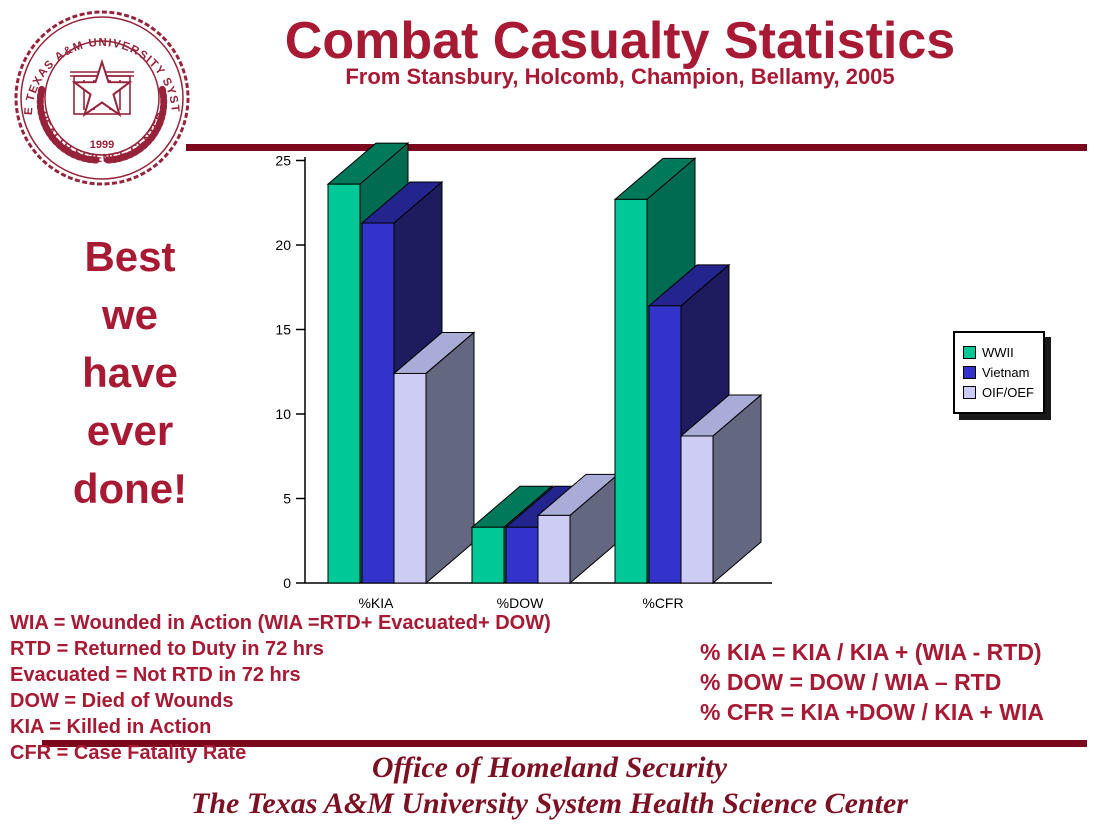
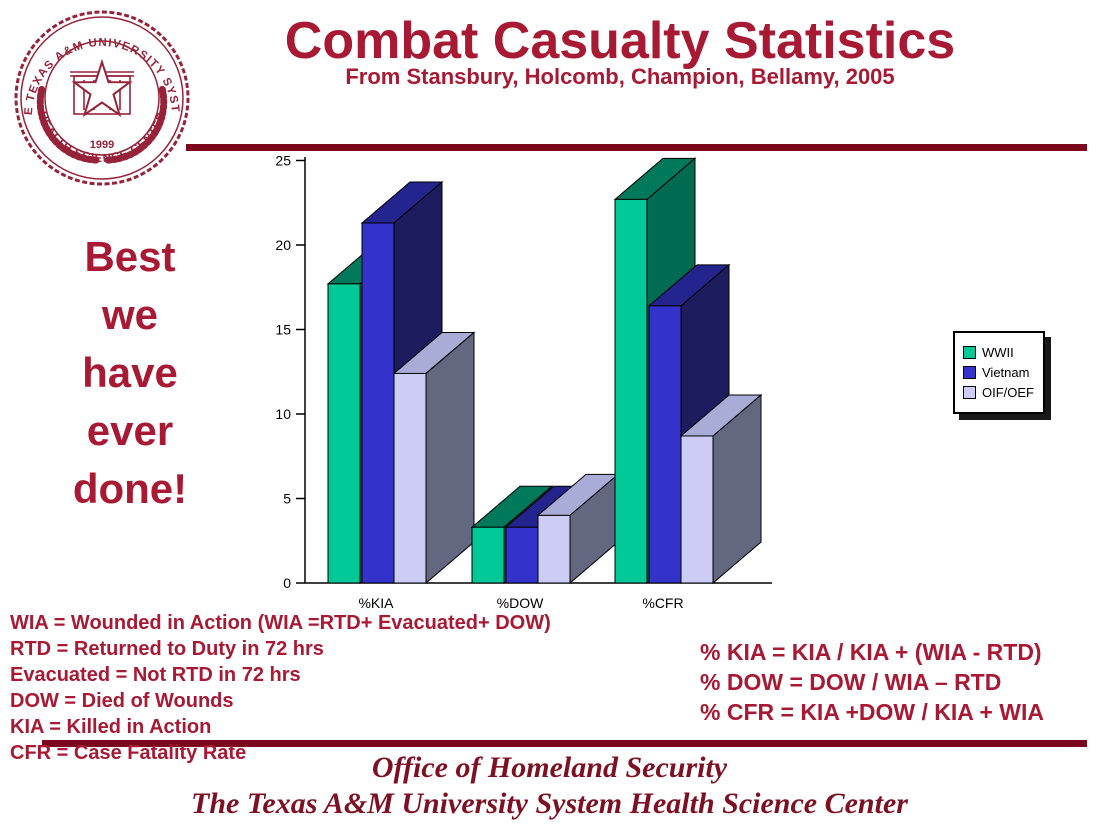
WWII/%KIA: 23.6 -> 17.7
